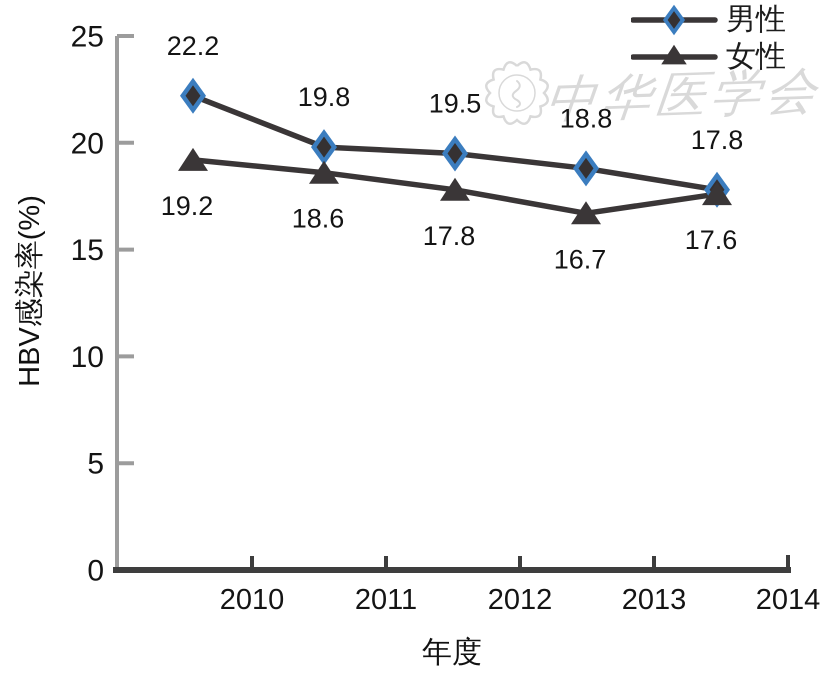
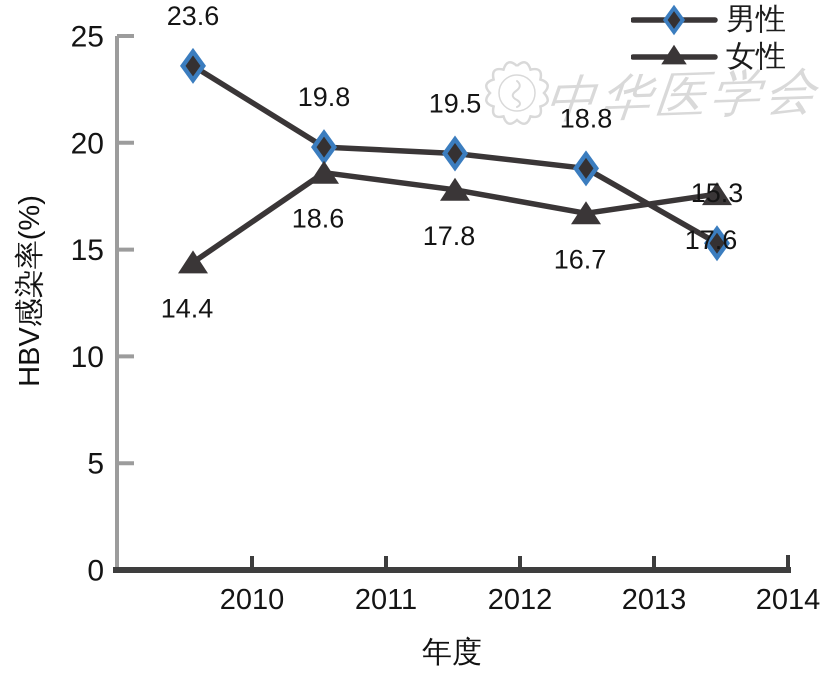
男性/2010: 22.2 -> 23.6
女性/2010: 19.2 -> 14.4
男性/2014: 17.8 -> 15.3
